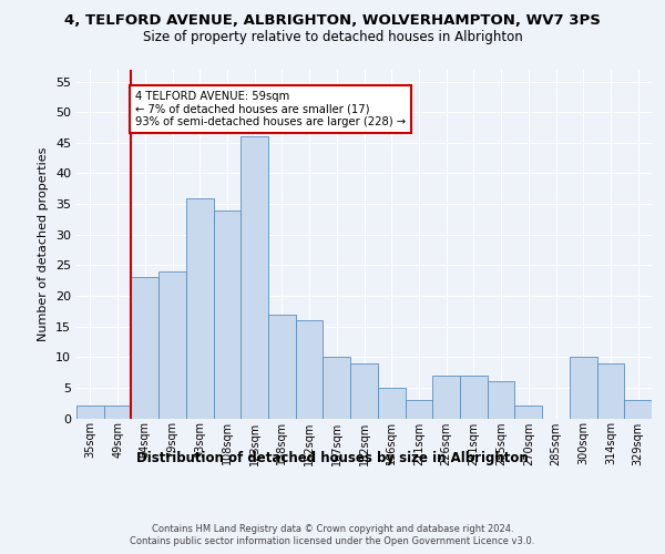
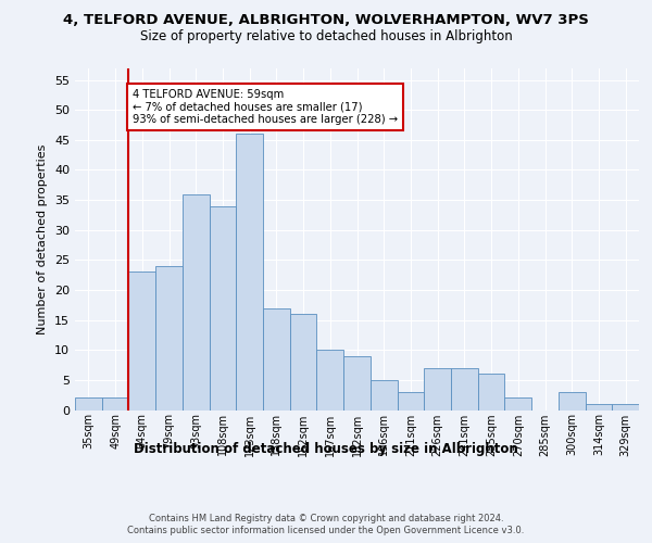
300sqm: 10 -> 3
314sqm: 9 -> 1
329sqm: 3 -> 1
